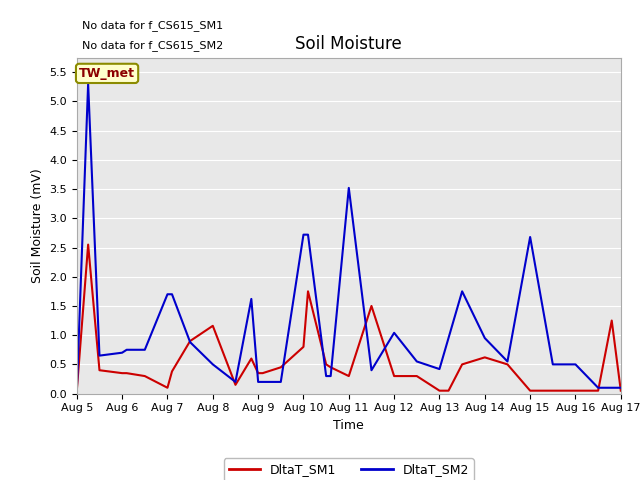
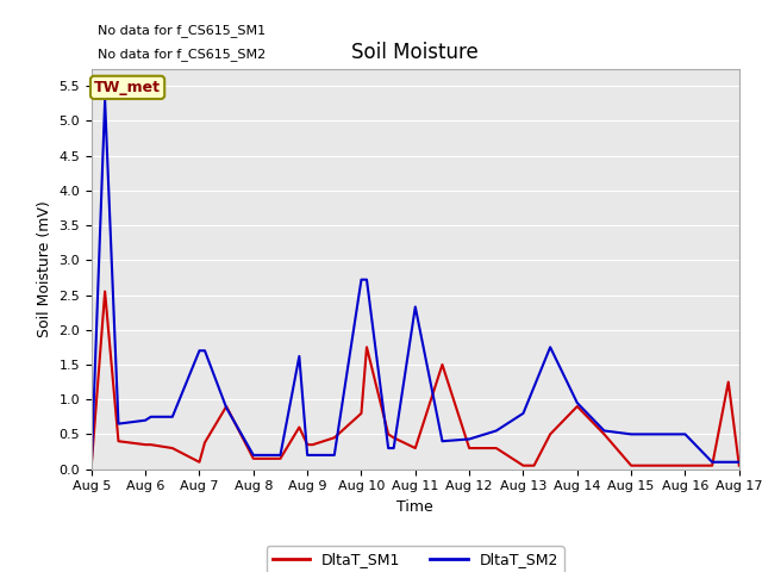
DltaT_SM1/Aug 8: 1.16 -> 0.15
DltaT_SM2/Aug 8: 0.50 -> 0.20
DltaT_SM2/Aug 11: 3.52 -> 2.33
DltaT_SM2/Aug 12: 1.04 -> 0.43
DltaT_SM2/Aug 13: 0.42 -> 0.80
DltaT_SM1/Aug 14: 0.62 -> 0.90
DltaT_SM2/Aug 15: 2.68 -> 0.50
